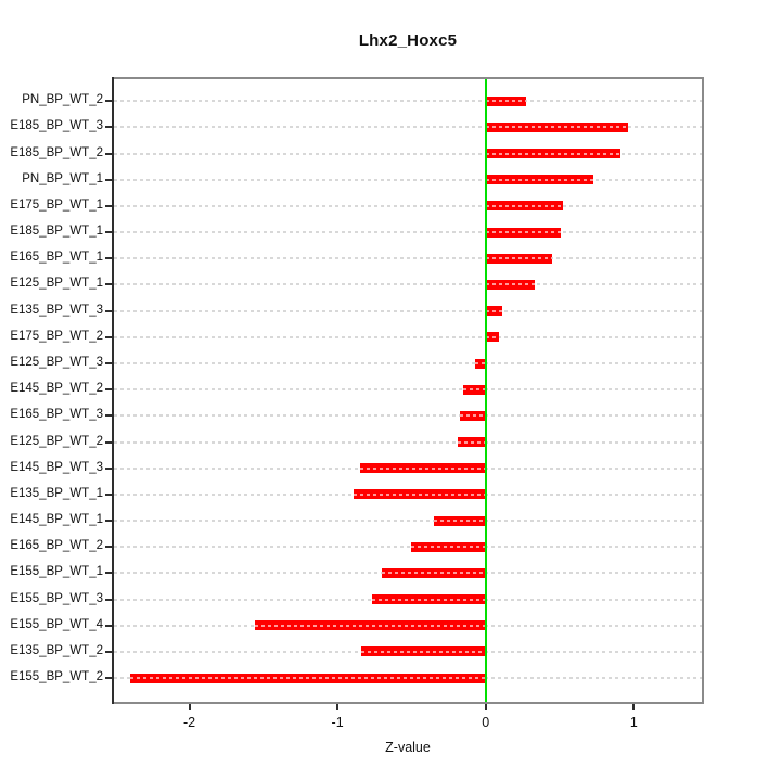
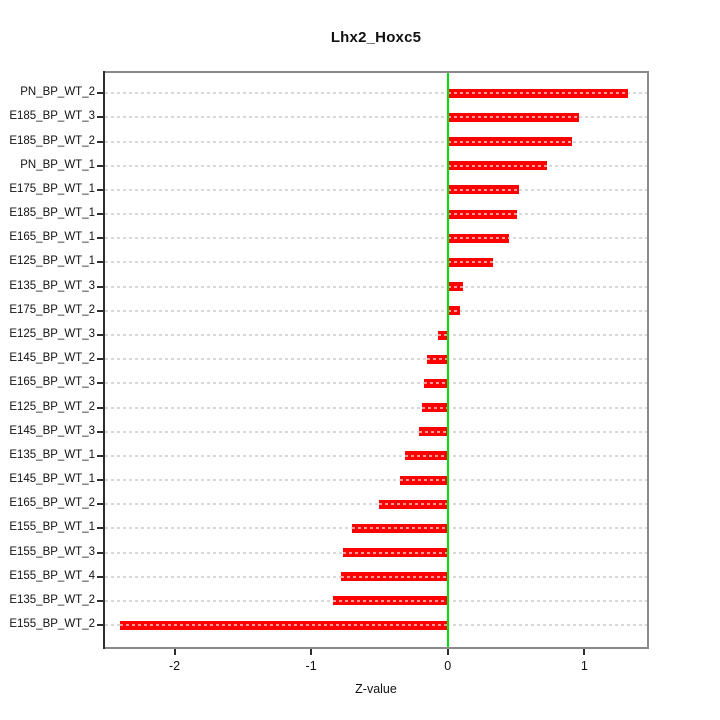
PN_BP_WT_2: 0.27 -> 1.32
E145_BP_WT_3: -0.85 -> -0.21
E135_BP_WT_1: -0.89 -> -0.31
E155_BP_WT_4: -1.56 -> -0.78
